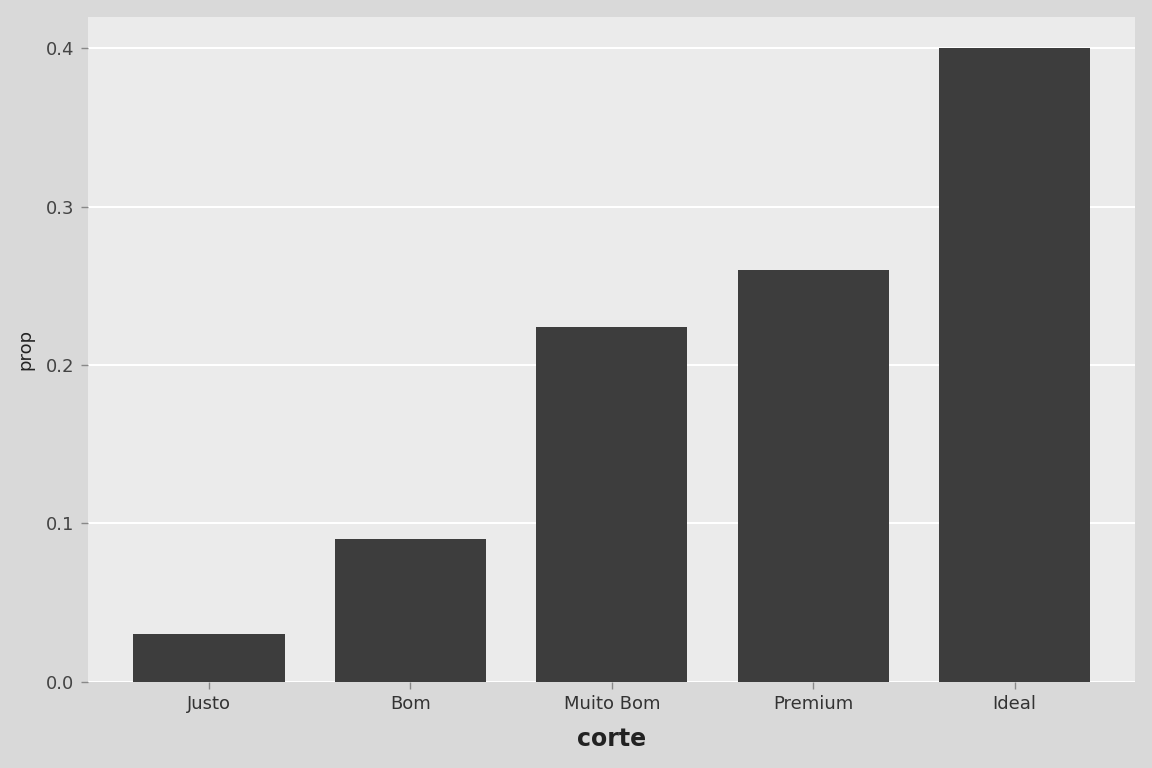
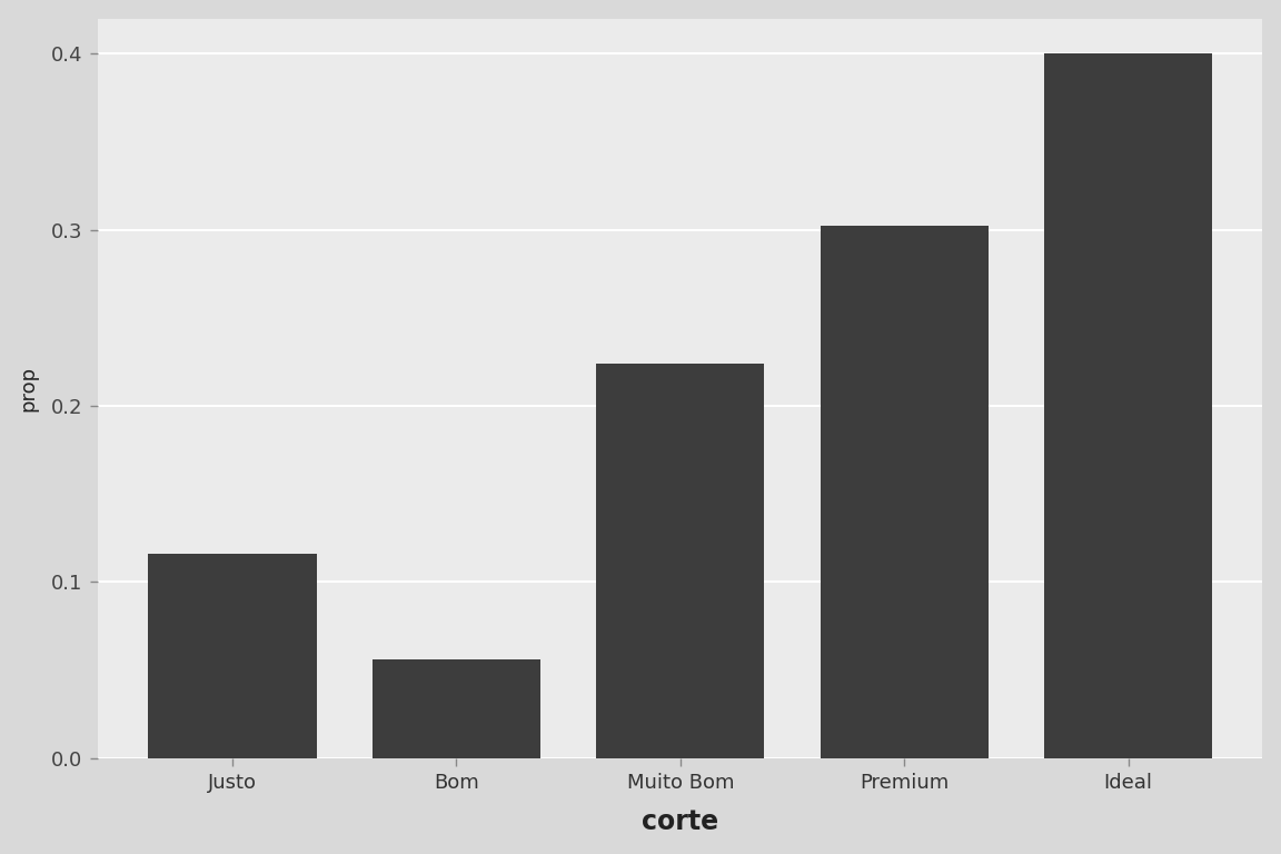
Justo: 0.030 -> 0.116
Bom: 0.090 -> 0.056
Premium: 0.260 -> 0.302
